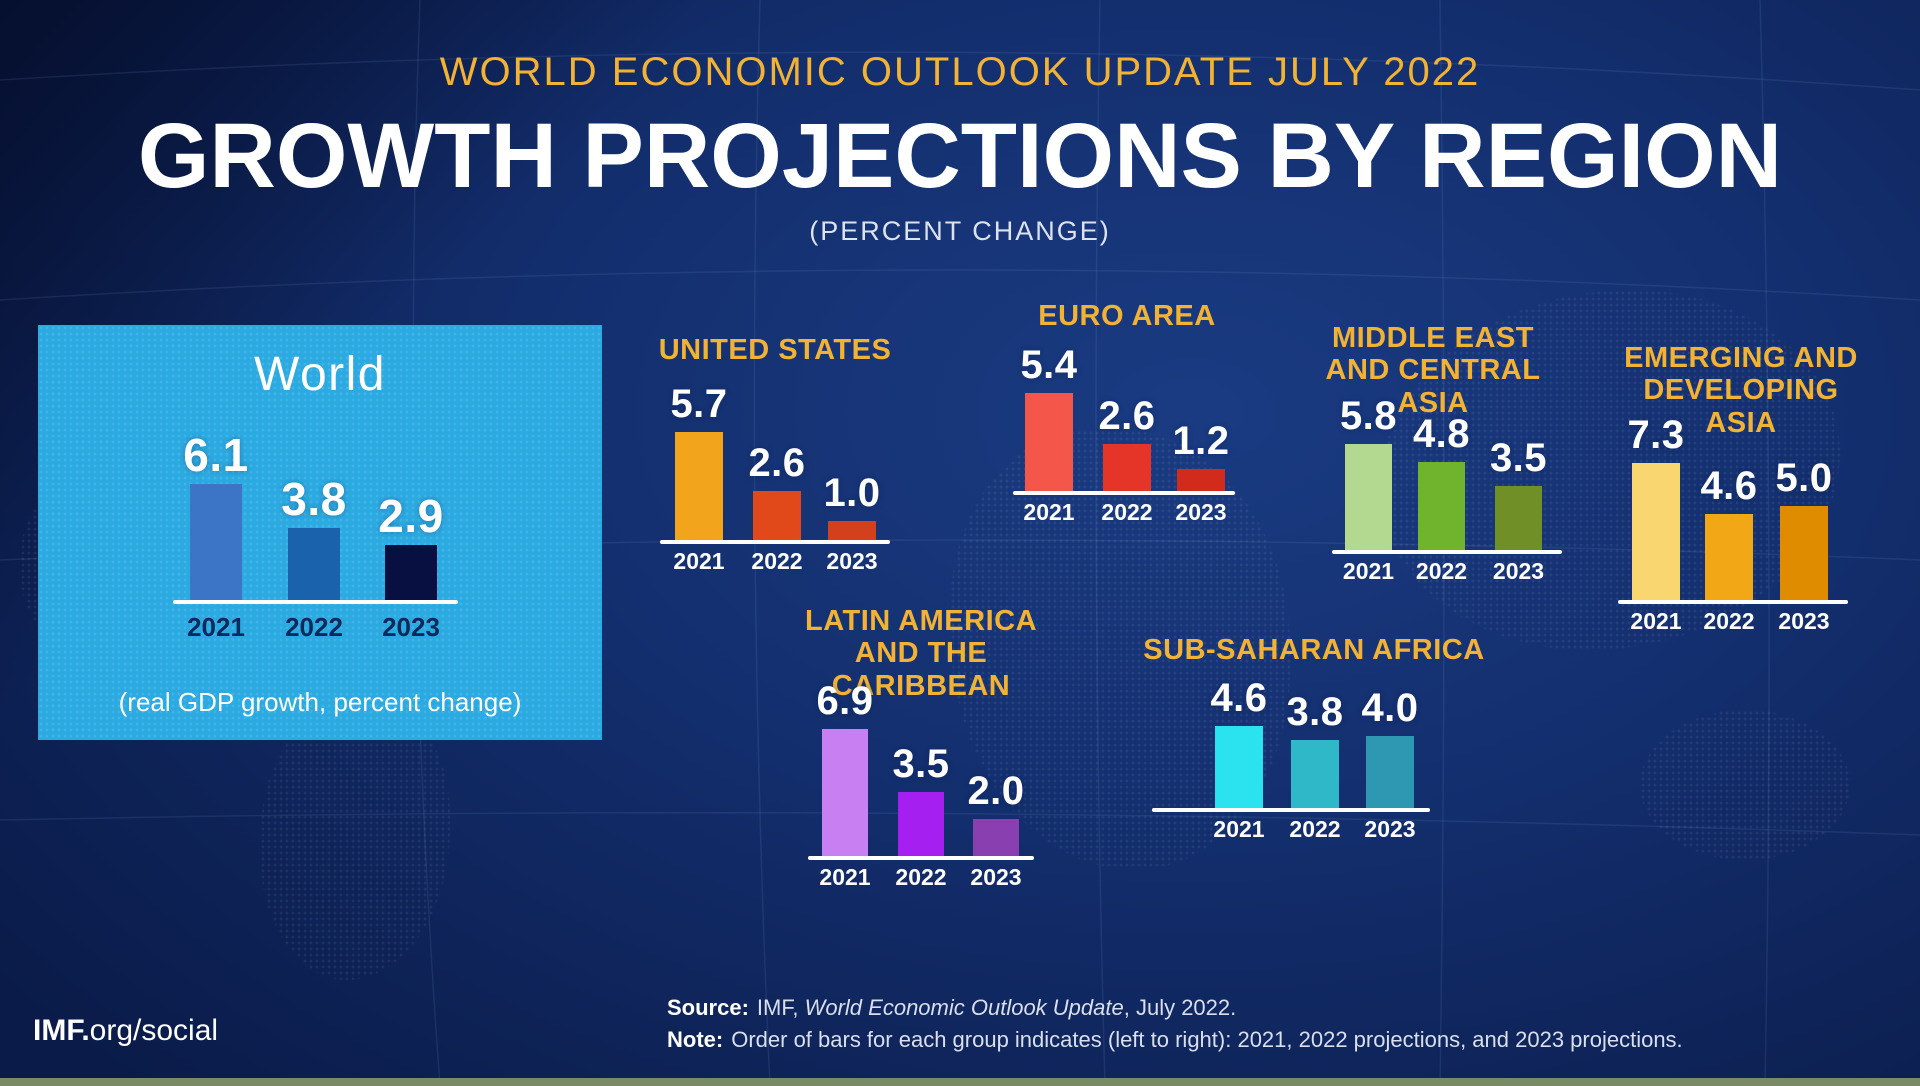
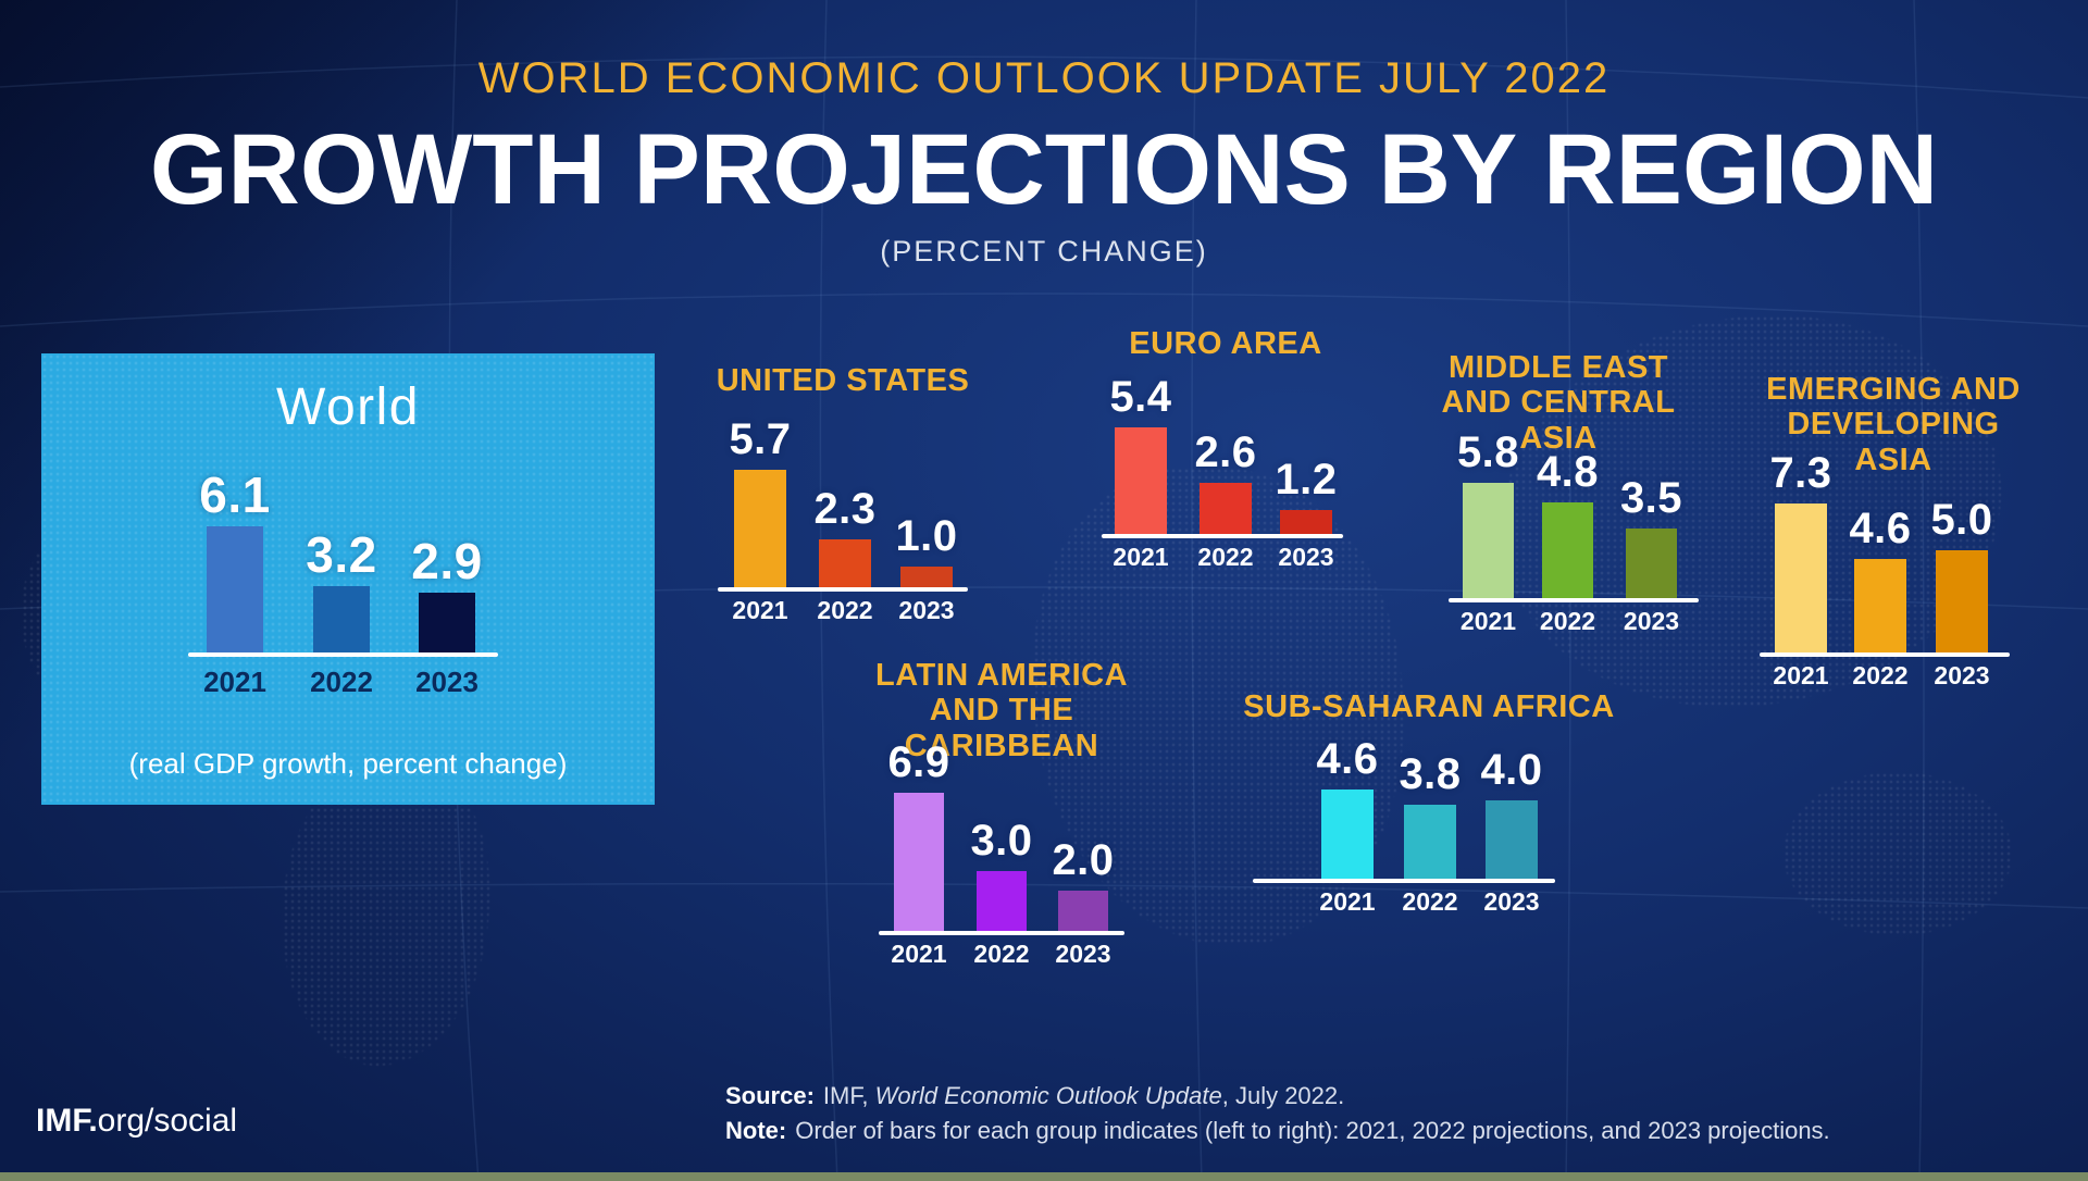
World/2022: 3.8 -> 3.2
UNITED STATES/2022: 2.6 -> 2.3
LATIN AMERICA AND THE CARIBBEAN/2022: 3.5 -> 3.0
